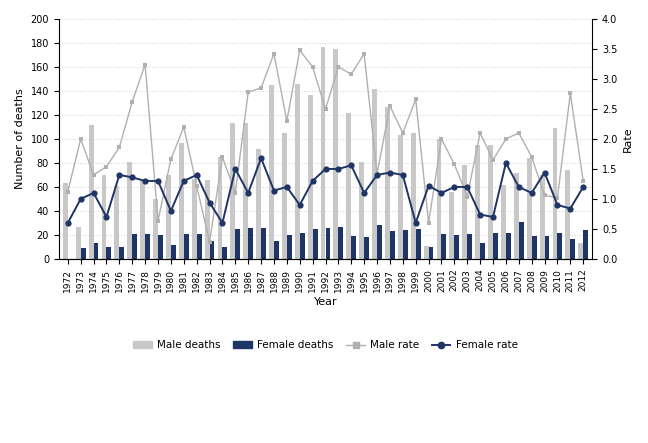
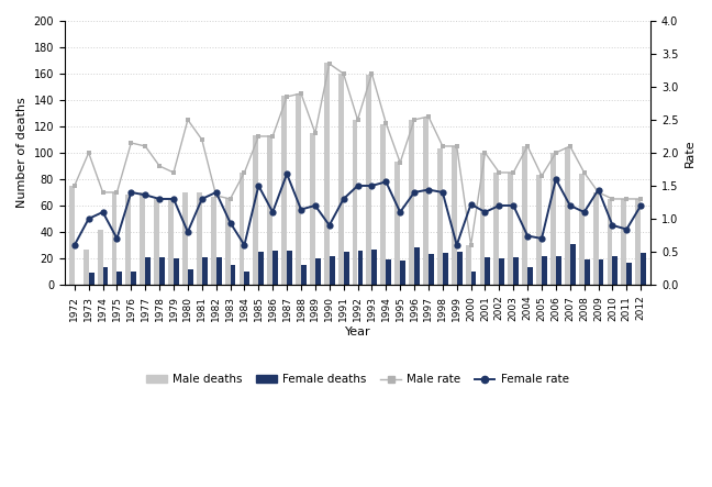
Male deaths/1972: 63 -> 75
Male rate/1972: 1.12 -> 1.50
Male deaths/1974: 112 -> 42
Male rate/1975: 1.54 -> 1.40
Male deaths/1976: 61 -> 68
Male rate/1976: 1.86 -> 2.15
Male deaths/1977: 81 -> 70
Male rate/1977: 2.62 -> 2.10
Male rate/1978: 3.24 -> 1.80
Male deaths/1979: 50 -> 64
Male rate/1979: 0.64 -> 1.70
Male rate/1980: 1.66 -> 2.50
Male deaths/1981: 97 -> 70
Male rate/1982: 1.22 -> 1.35
Male rate/1983: 0.28 -> 1.30
Male rate/1985: 1.10 -> 2.25
Male rate/1986: 2.78 -> 2.25
Male deaths/1987: 92 -> 143
Male rate/1988: 3.42 -> 2.90
Male deaths/1989: 105 -> 115
Male deaths/1990: 146 -> 168
Male rate/1990: 3.48 -> 3.35
Male deaths/1991: 137 -> 160
Male deaths/1992: 177 -> 125
Male deaths/1993: 175 -> 159
Male rate/1994: 3.08 -> 2.45
Male deaths/1995: 81 -> 93
Male rate/1995: 3.42 -> 1.85
Male deaths/1996: 142 -> 125
Male rate/1996: 1.42 -> 2.50
Male rate/1999: 2.66 -> 2.10
Male deaths/2000: 11 -> 30
Male deaths/2002: 56 -> 85
Male rate/2002: 1.58 -> 1.70
Male deaths/2003: 78 -> 85
Male rate/2003: 1.04 -> 1.70
Male deaths/2004: 95 -> 105
Male deaths/2005: 95 -> 83
Male deaths/2006: 62 -> 100
Male deaths/2007: 72 -> 104
Male rate/2009: 1.06 -> 1.40
Male deaths/2010: 109 -> 65
Male rate/2010: 1.02 -> 1.30
Male deaths/2011: 74 -> 65
Male rate/2011: 2.76 -> 1.30
Male deaths/2012: 13 -> 65
